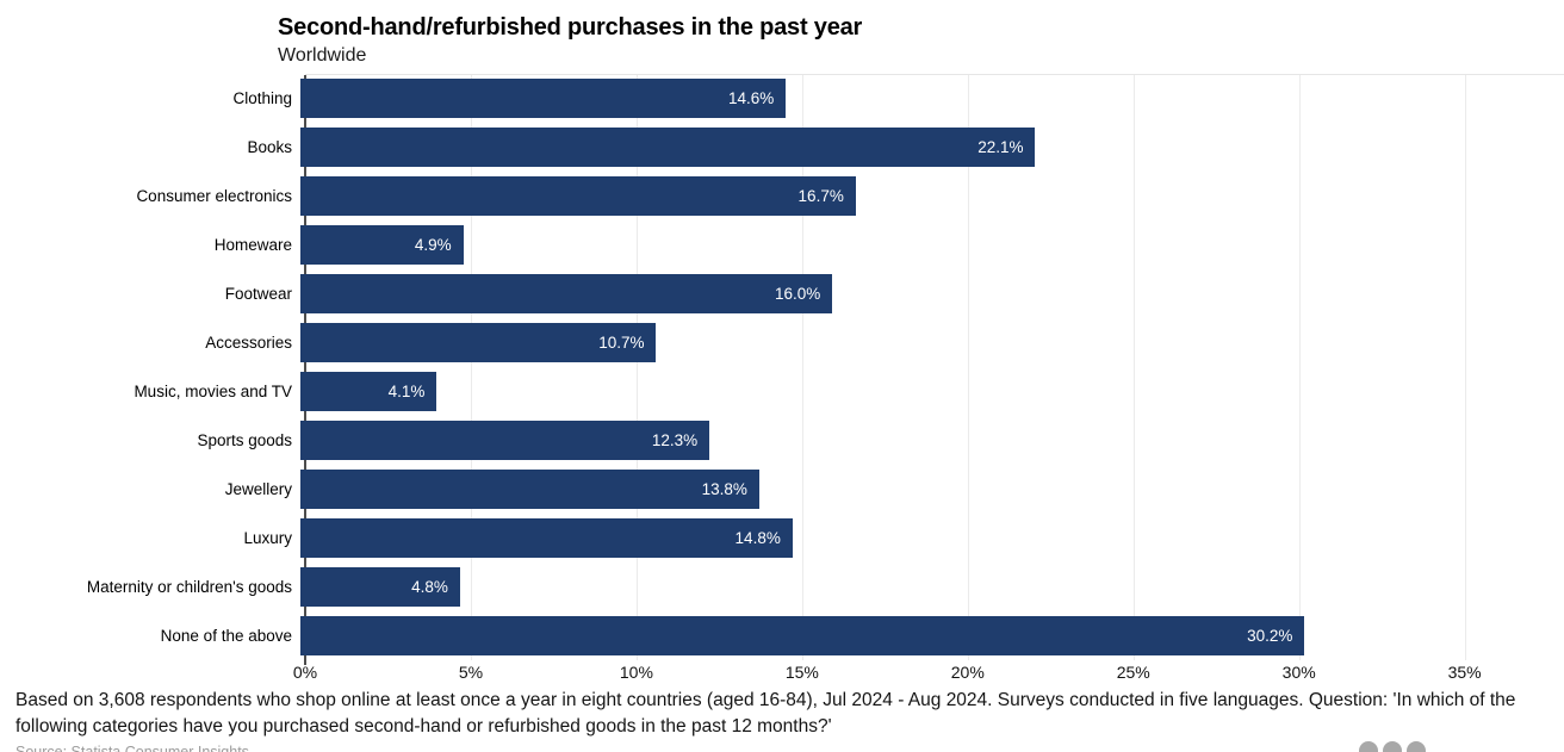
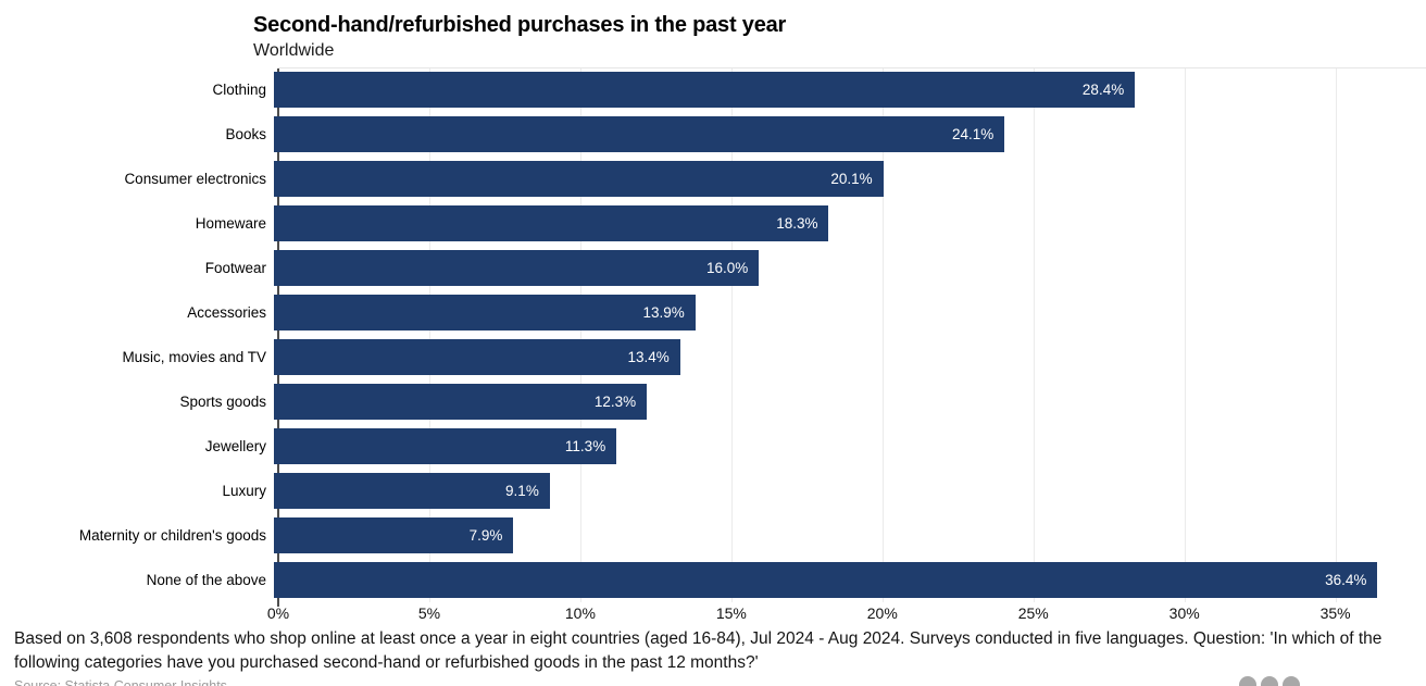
Clothing: 14.6% -> 28.4%
Books: 22.1% -> 24.1%
Consumer electronics: 16.7% -> 20.1%
Homeware: 4.9% -> 18.3%
Accessories: 10.7% -> 13.9%
Music, movies and TV: 4.1% -> 13.4%
Jewellery: 13.8% -> 11.3%
Luxury: 14.8% -> 9.1%
Maternity or children's goods: 4.8% -> 7.9%
None of the above: 30.2% -> 36.4%
